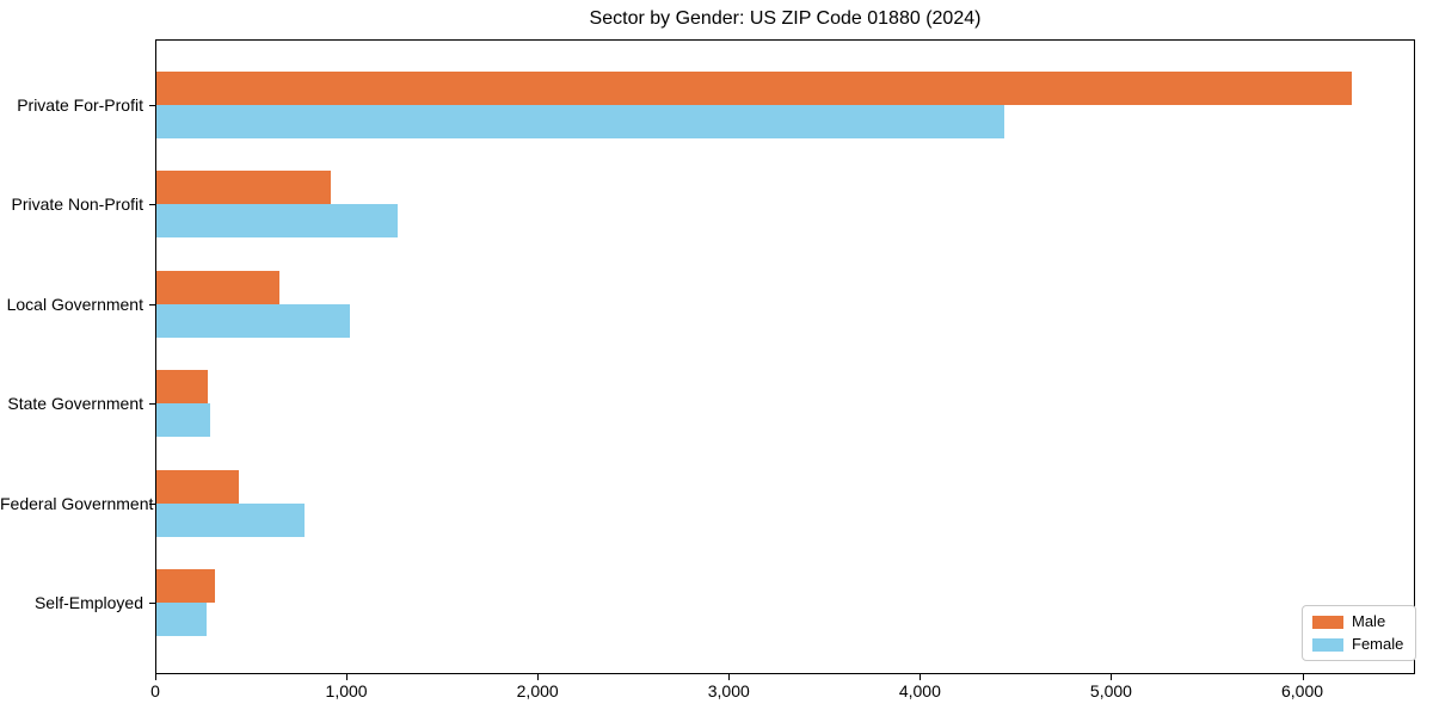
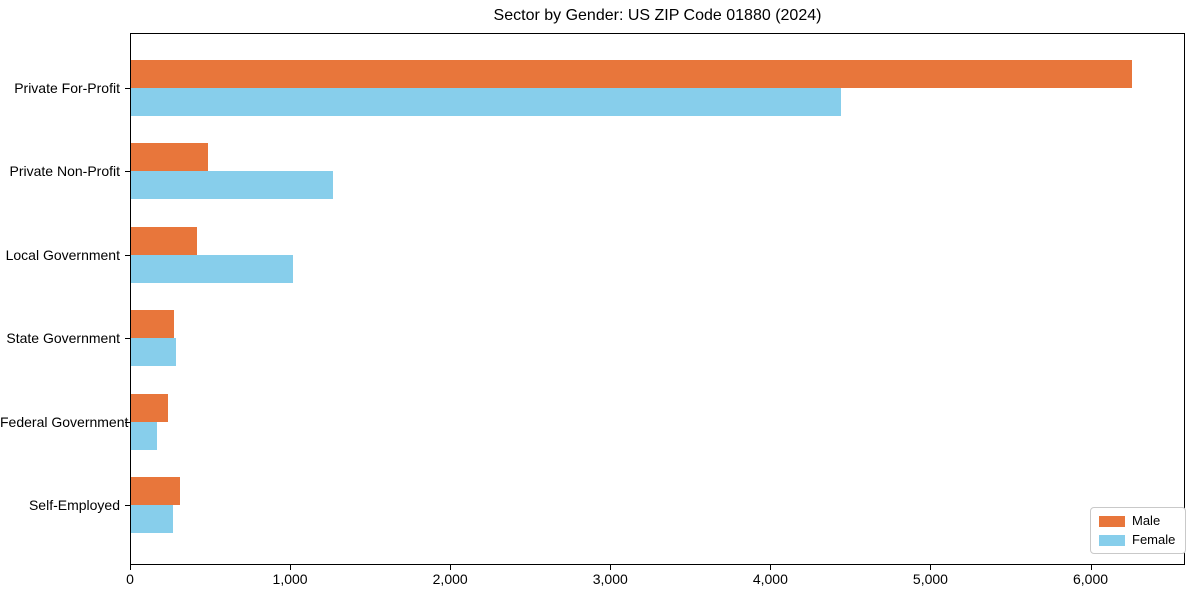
Male/Private Non-Profit: 920 -> 490
Male/Local Government: 650 -> 420
Male/Federal Government: 440 -> 240
Female/Federal Government: 780 -> 170
